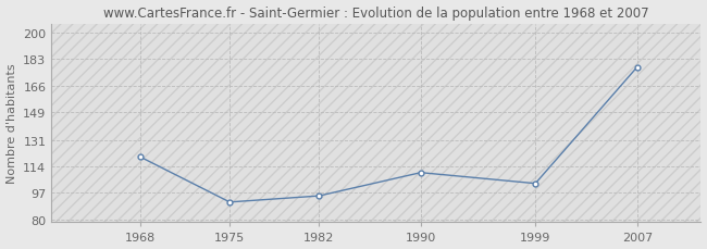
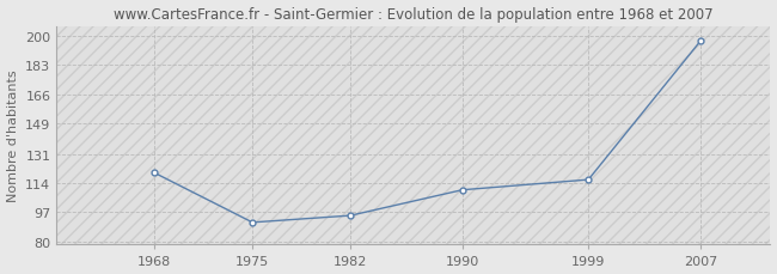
1999: 103 -> 116
2007: 178 -> 197
